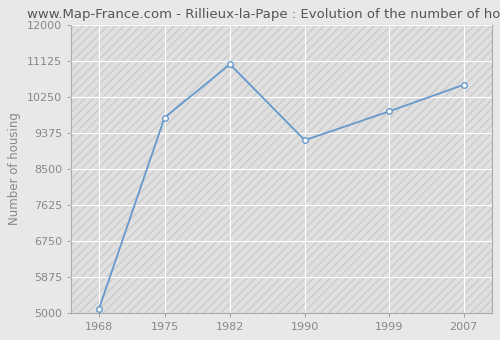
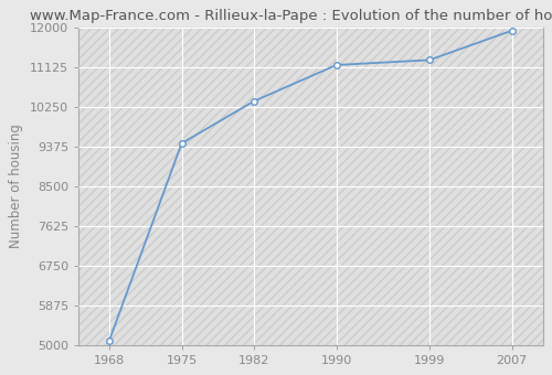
1975: 9750 -> 9450
1982: 11050 -> 10380
1990: 9200 -> 11180
1999: 9900 -> 11290
2007: 10550 -> 11940
